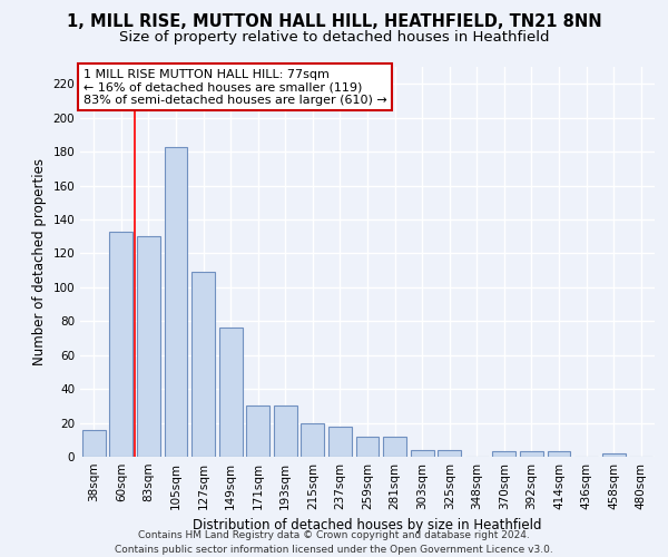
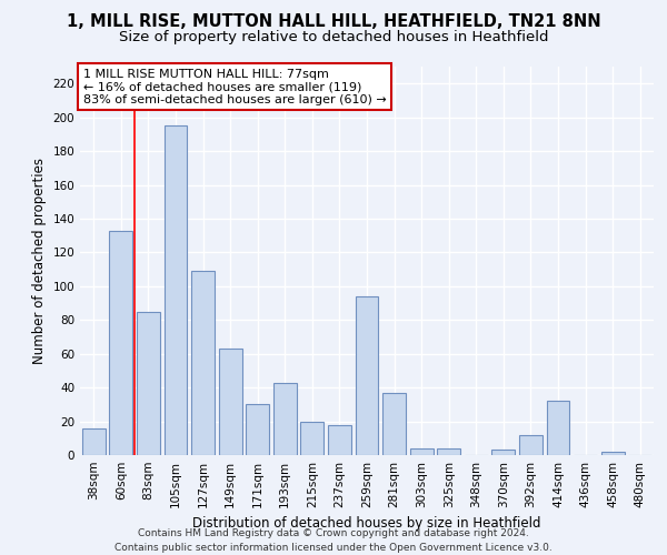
83sqm: 130 -> 85
105sqm: 183 -> 195
149sqm: 76 -> 63
193sqm: 30 -> 43
259sqm: 12 -> 94
281sqm: 12 -> 37
392sqm: 3 -> 12
414sqm: 3 -> 32
